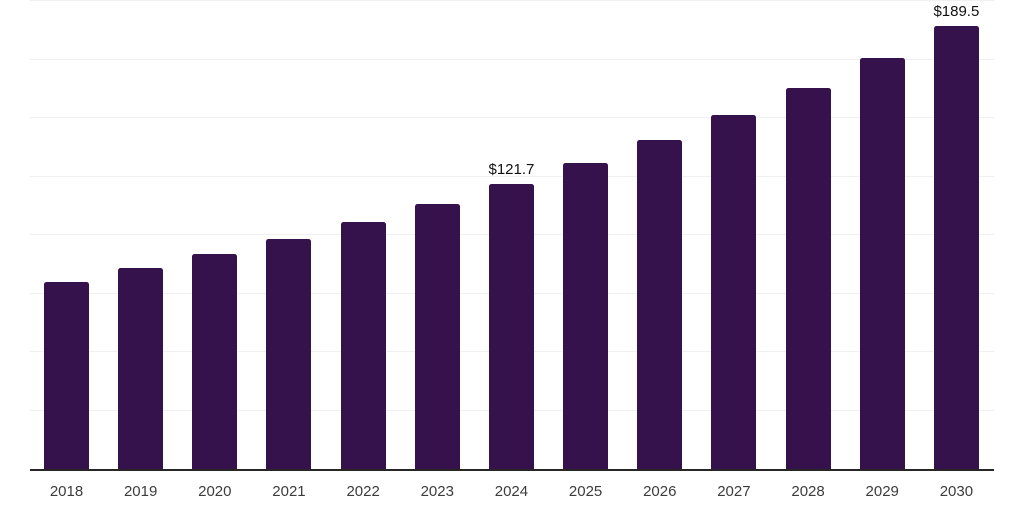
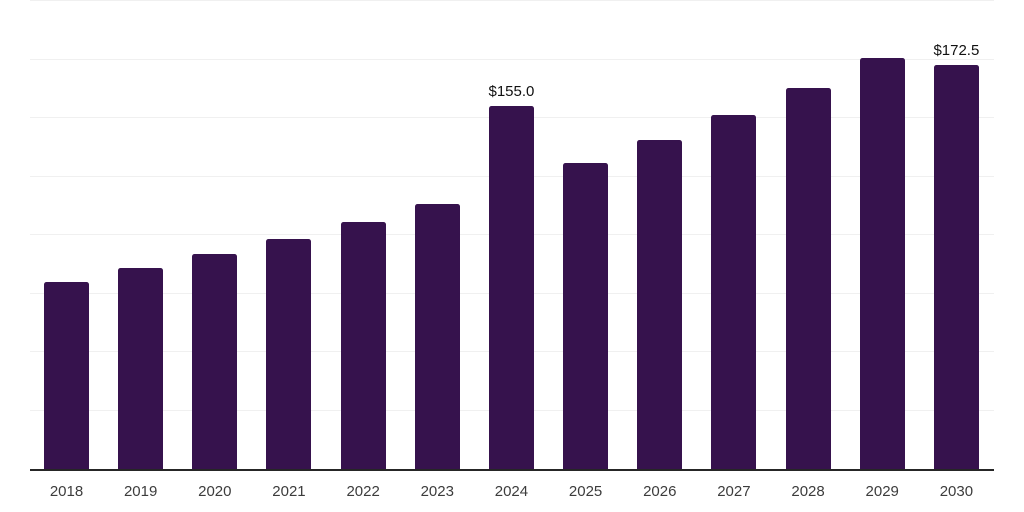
2024: $121.7 -> $155.0
2030: $189.5 -> $172.5
